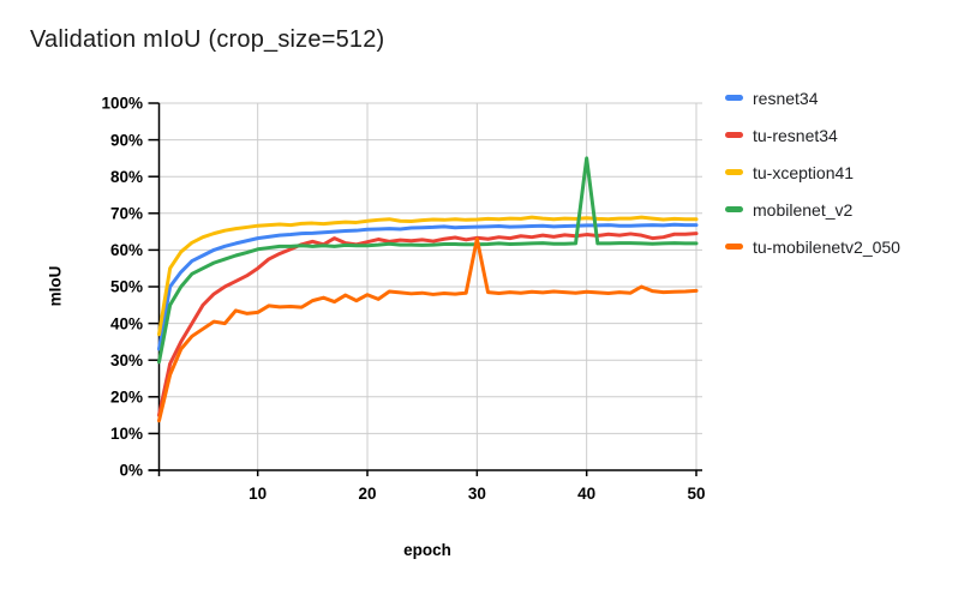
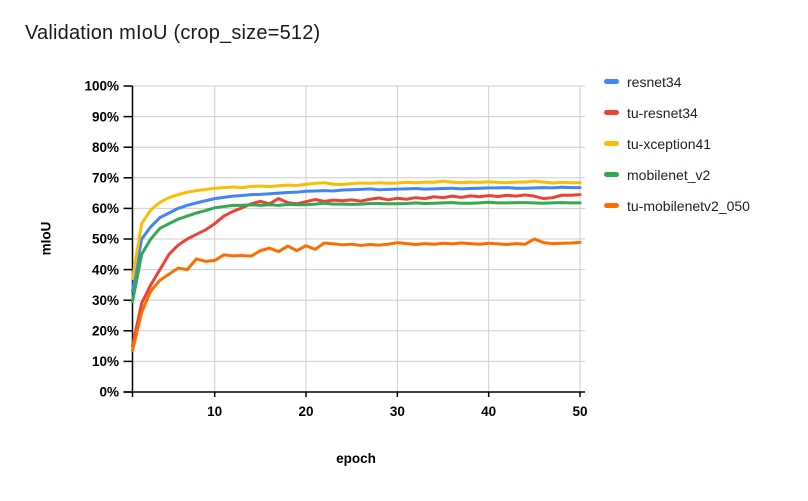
tu-mobilenetv2_050/30: 63% -> 49%
mobilenet_v2/40: 85% -> 62%
